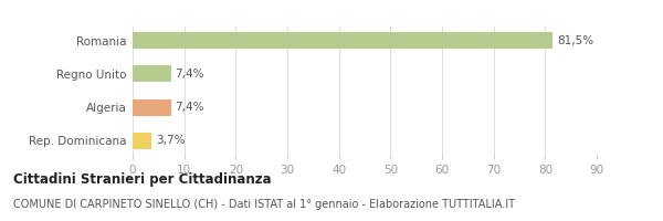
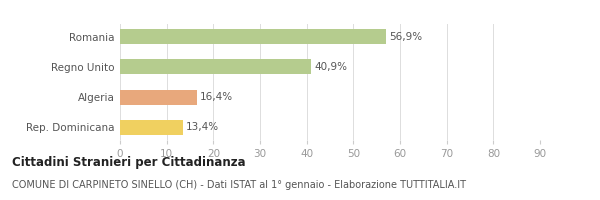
Romania: 81,5% -> 56,9%
Regno Unito: 7,4% -> 40,9%
Algeria: 7,4% -> 16,4%
Rep. Dominicana: 3,7% -> 13,4%
